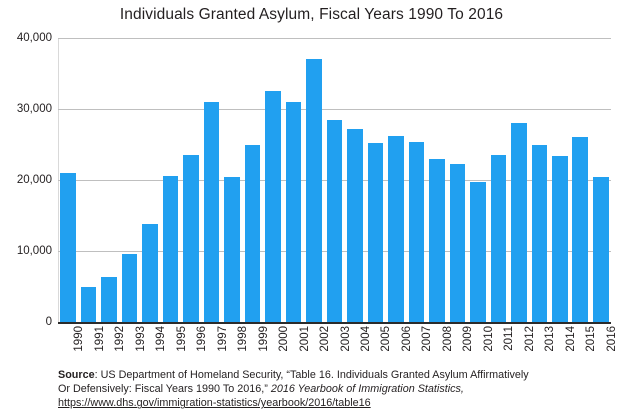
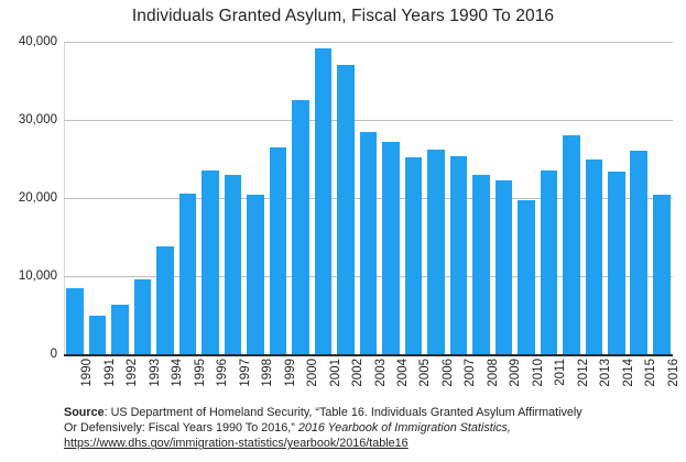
1990: 21000 -> 8000
1997: 31000 -> 23000
1999: 25000 -> 26000
2001: 31000 -> 39000
